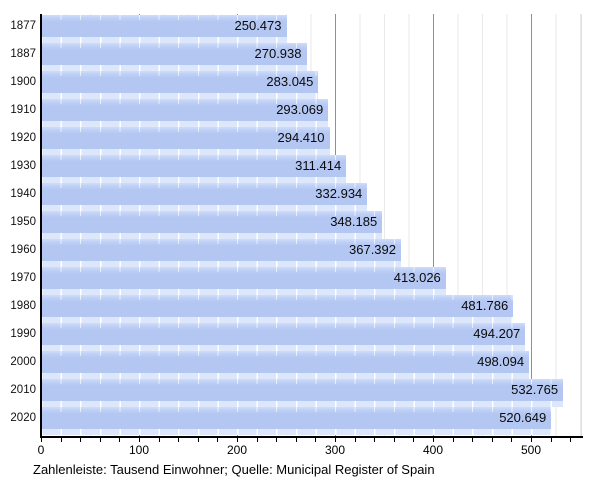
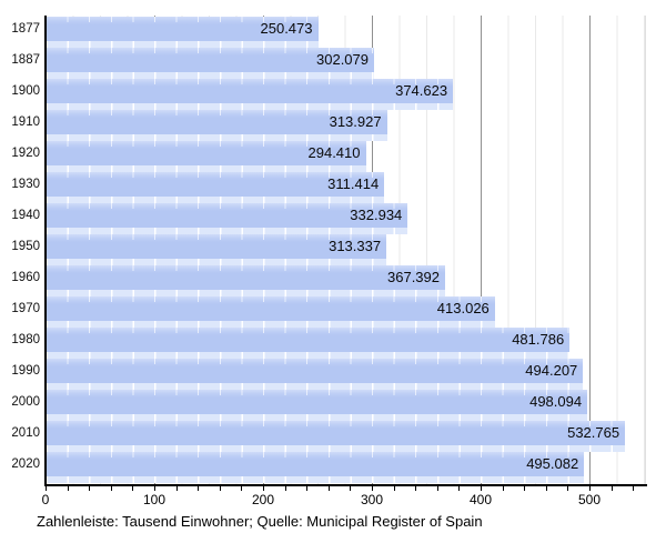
1887: 270.938 -> 302.079
1900: 283.045 -> 374.623
1910: 293.069 -> 313.927
1950: 348.185 -> 313.337
2020: 520.649 -> 495.082
